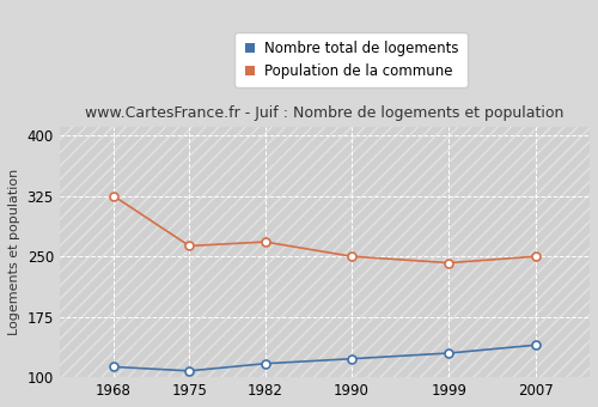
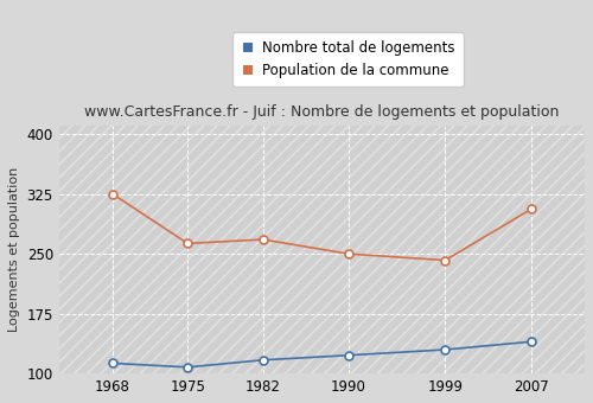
Population de la commune/2007: 250 -> 306
